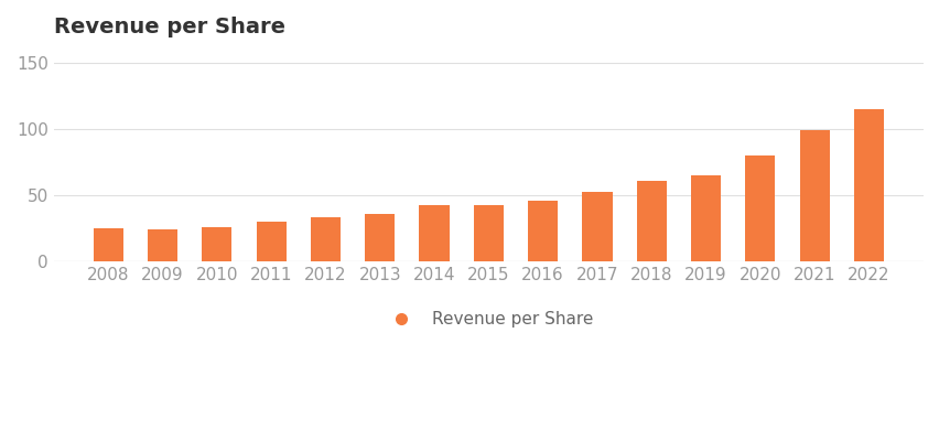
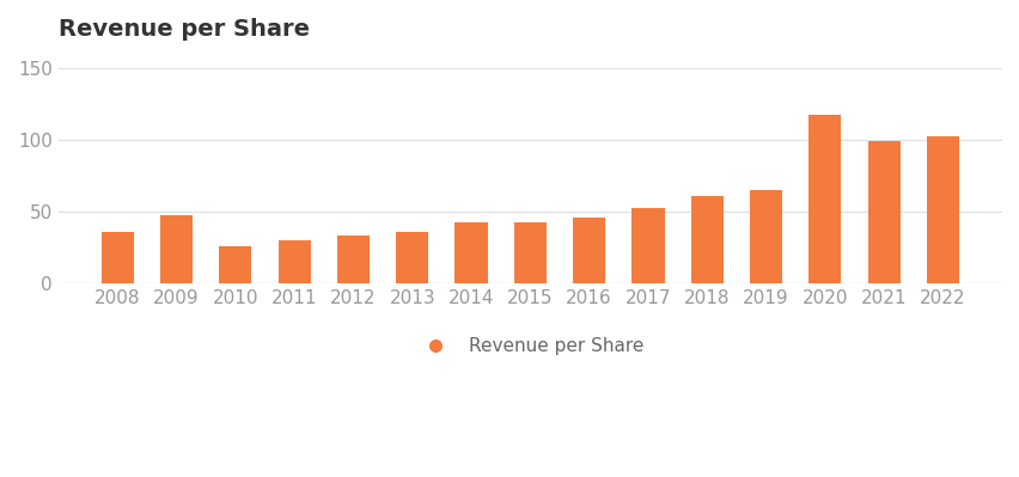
2008: 25 -> 36
2009: 24 -> 47
2020: 80 -> 117
2022: 115 -> 102
